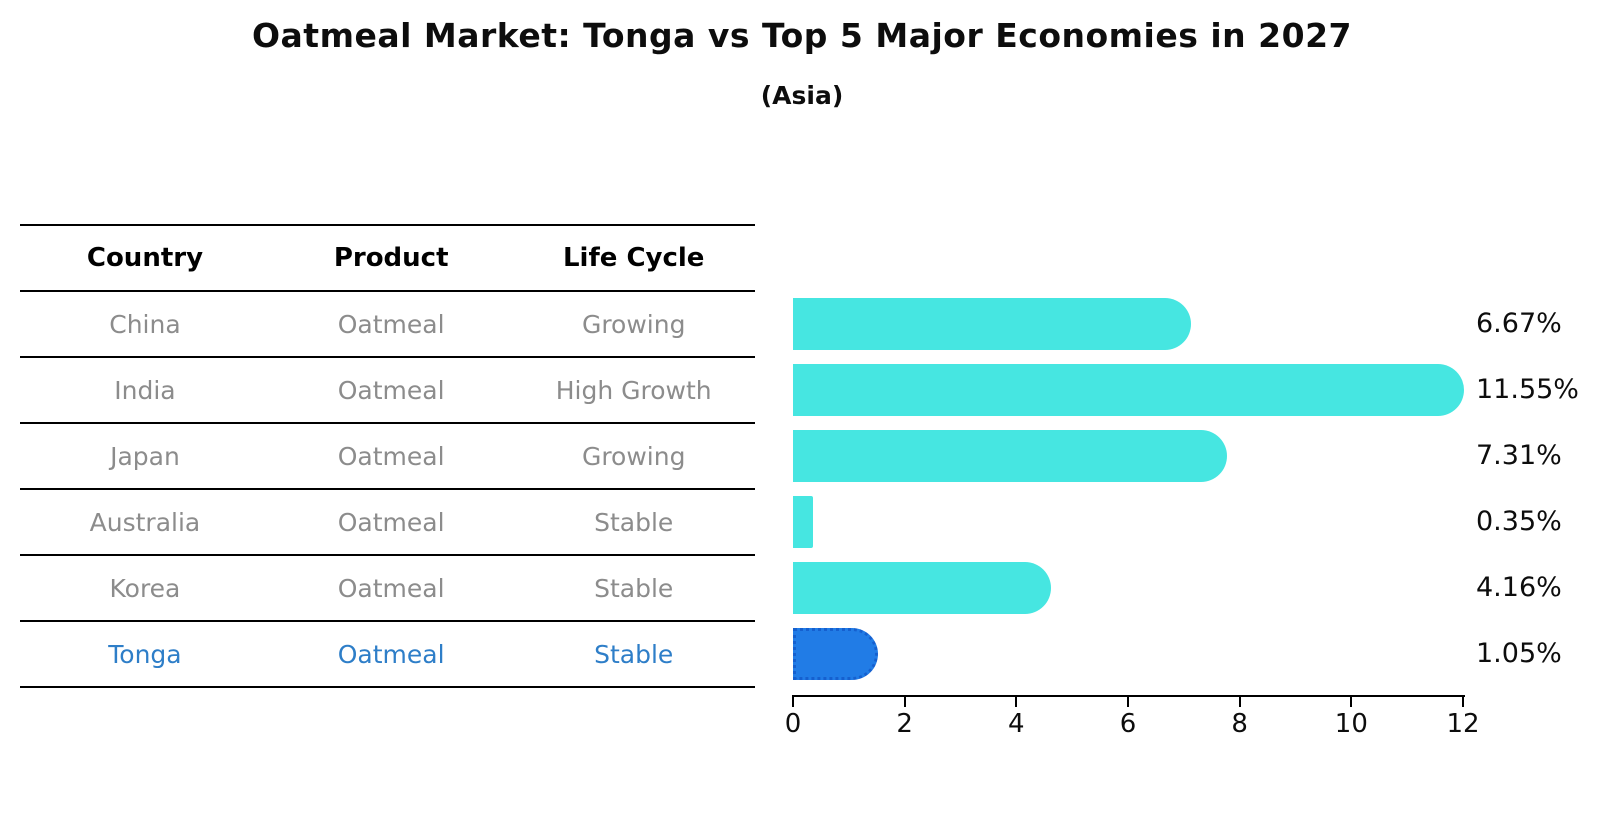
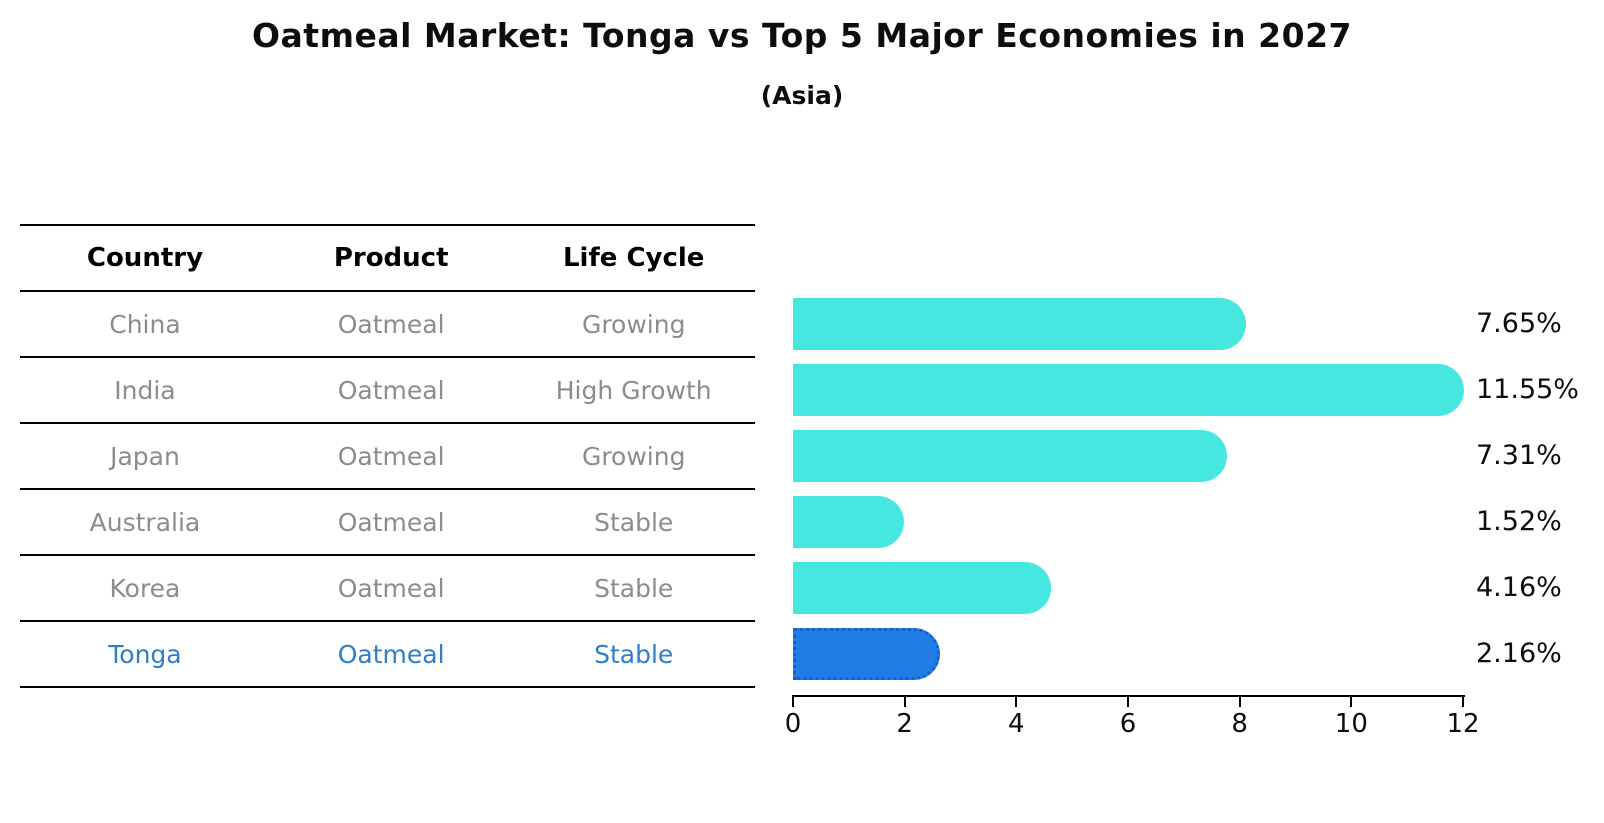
China: 6.67% -> 7.65%
Australia: 0.35% -> 1.52%
Tonga: 1.05% -> 2.16%
